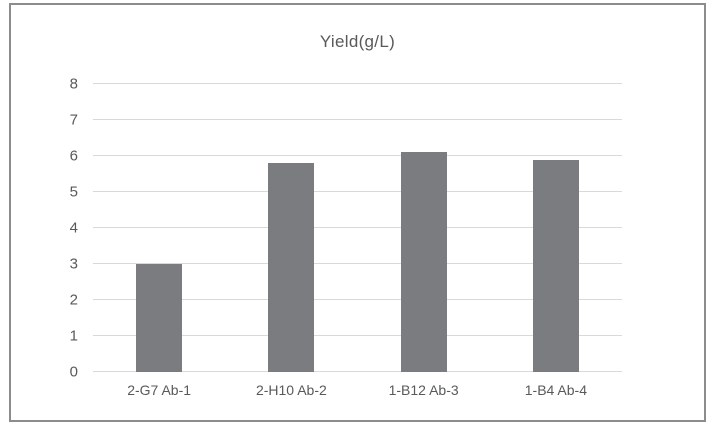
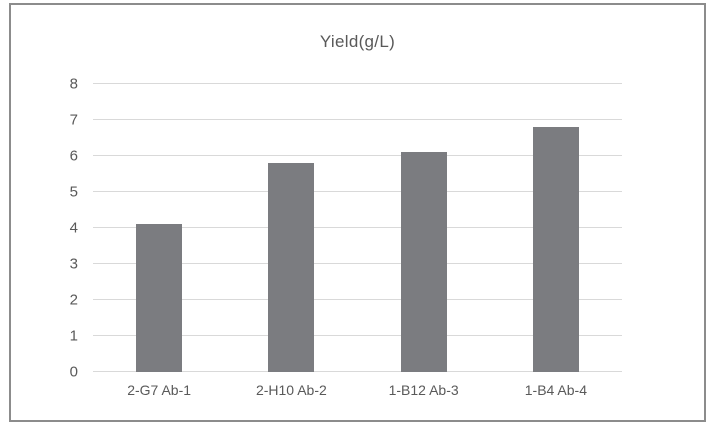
2-G7 Ab-1: 3.0 -> 4.1
1-B4 Ab-4: 5.9 -> 6.8
